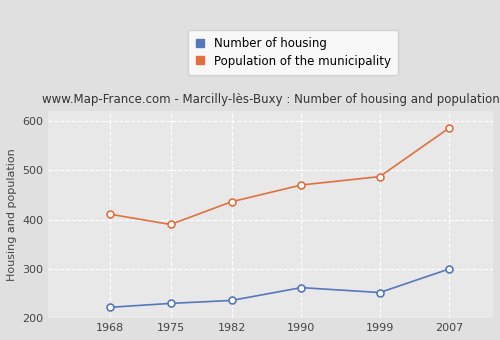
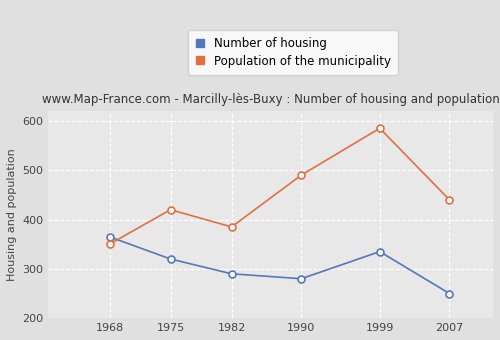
Number of housing/1968: 222 -> 365
Population of the municipality/1968: 411 -> 350
Number of housing/1975: 230 -> 320
Population of the municipality/1975: 390 -> 420
Number of housing/1982: 236 -> 290
Population of the municipality/1982: 436 -> 385
Number of housing/1990: 262 -> 280
Population of the municipality/1990: 470 -> 490
Number of housing/1999: 252 -> 335
Population of the municipality/1999: 487 -> 585
Number of housing/2007: 300 -> 250
Population of the municipality/2007: 586 -> 440
